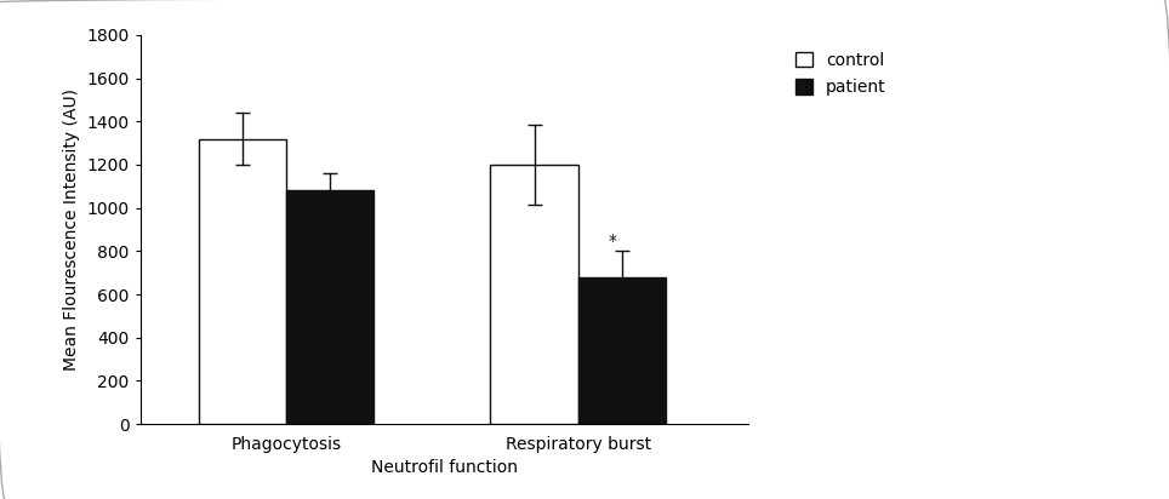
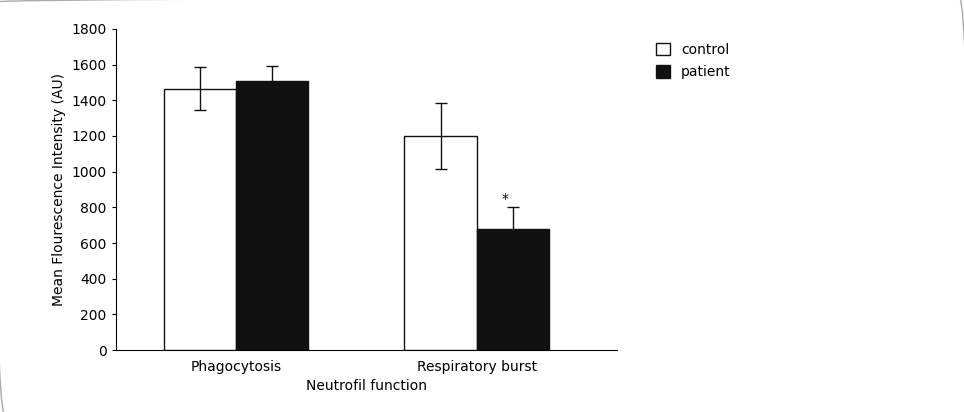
control/Phagocytosis: 1320 -> 1460
patient/Phagocytosis: 1080 -> 1510
